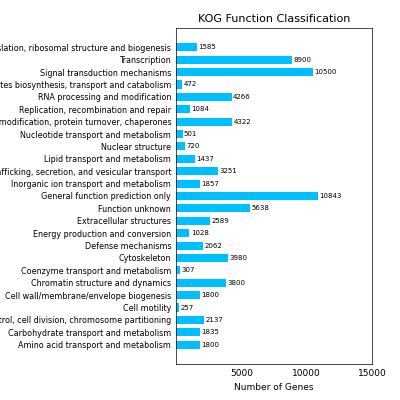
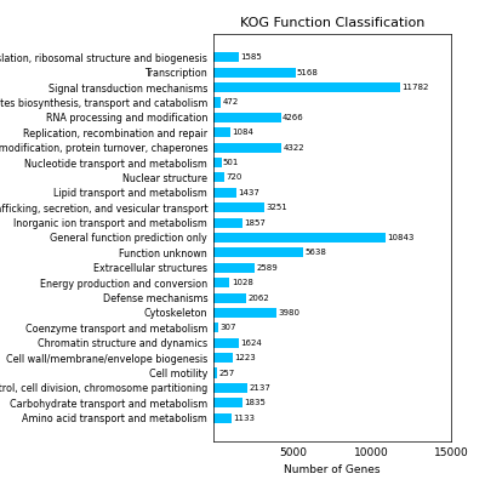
Transcription: 8900 -> 5200
Signal transduction mechanisms: 10500 -> 11800
Chromatin structure and dynamics: 3800 -> 1600
Cell wall/membrane/envelope biogenesis: 1800 -> 1200
Amino acid transport and metabolism: 1800 -> 1100
